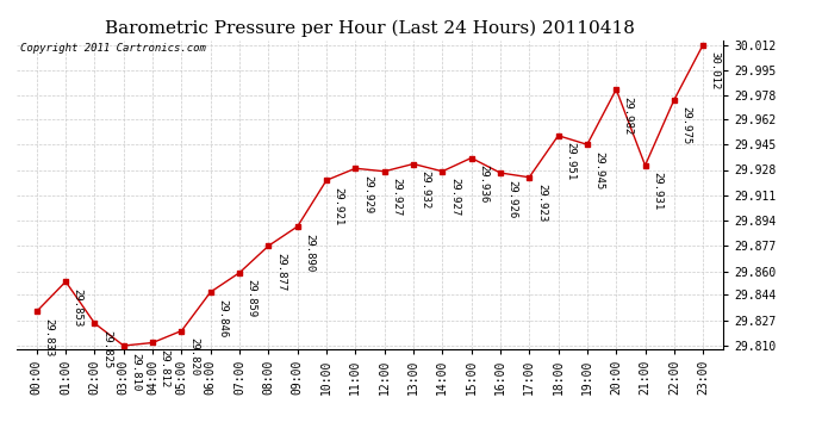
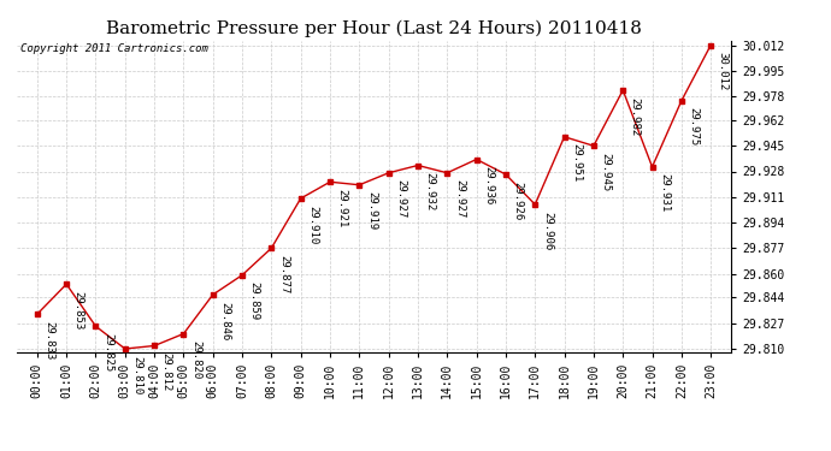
09:00: 29.890 -> 29.910
11:00: 29.929 -> 29.919
17:00: 29.923 -> 29.906
